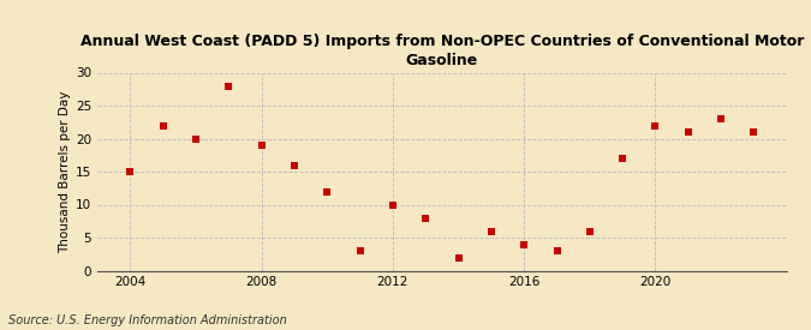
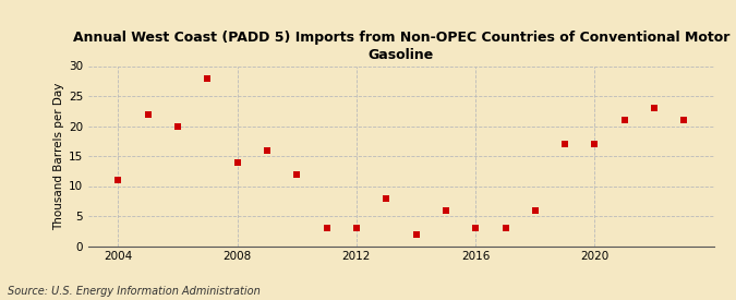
2004: 15 -> 11
2008: 19 -> 14
2012: 10 -> 3
2016: 4 -> 3
2020: 22 -> 17
